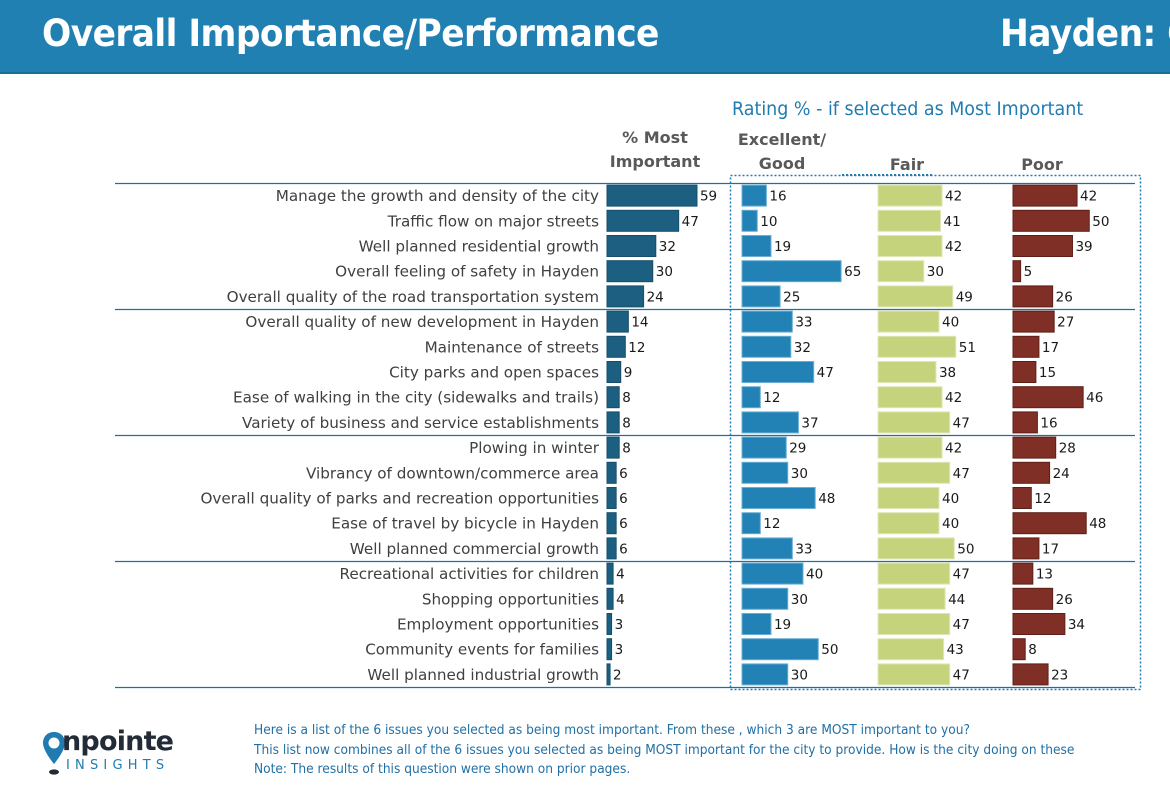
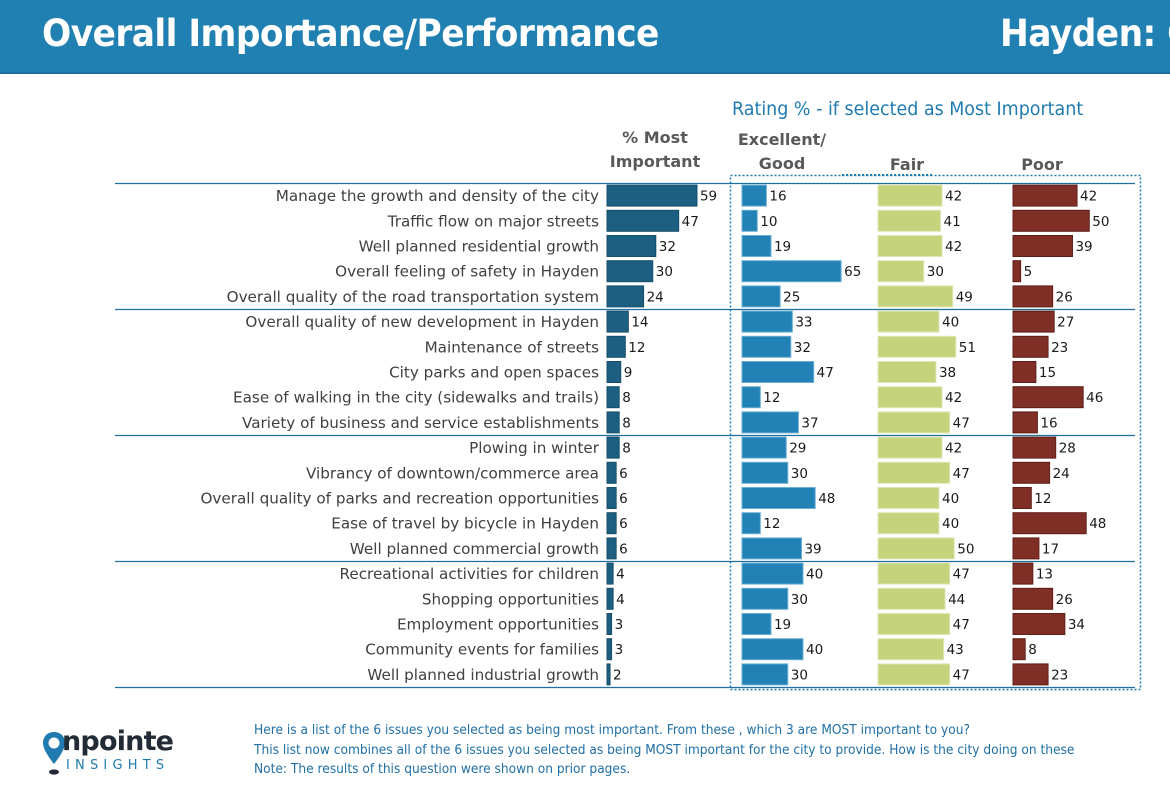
Poor/Maintenance of streets: 17 -> 23
Excellent/Good/Well planned commercial growth: 33 -> 39
Excellent/Good/Community events for families: 50 -> 40
